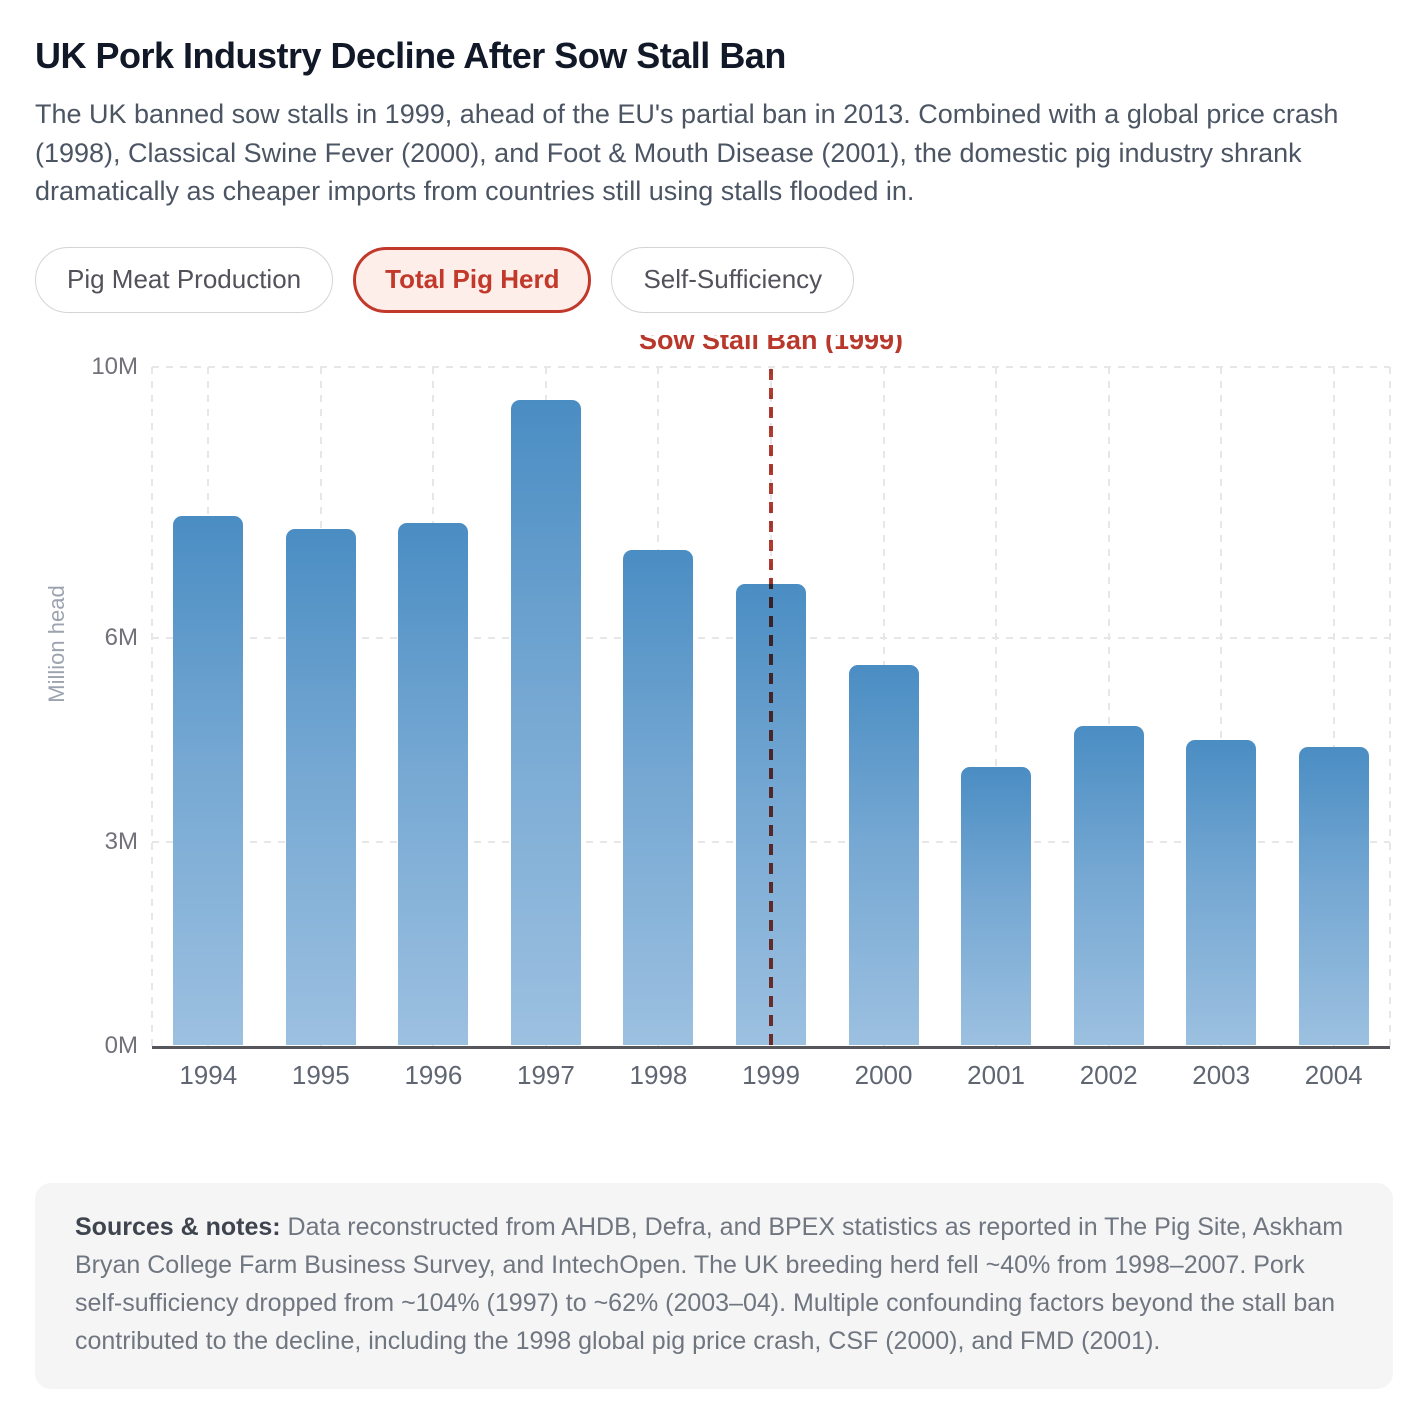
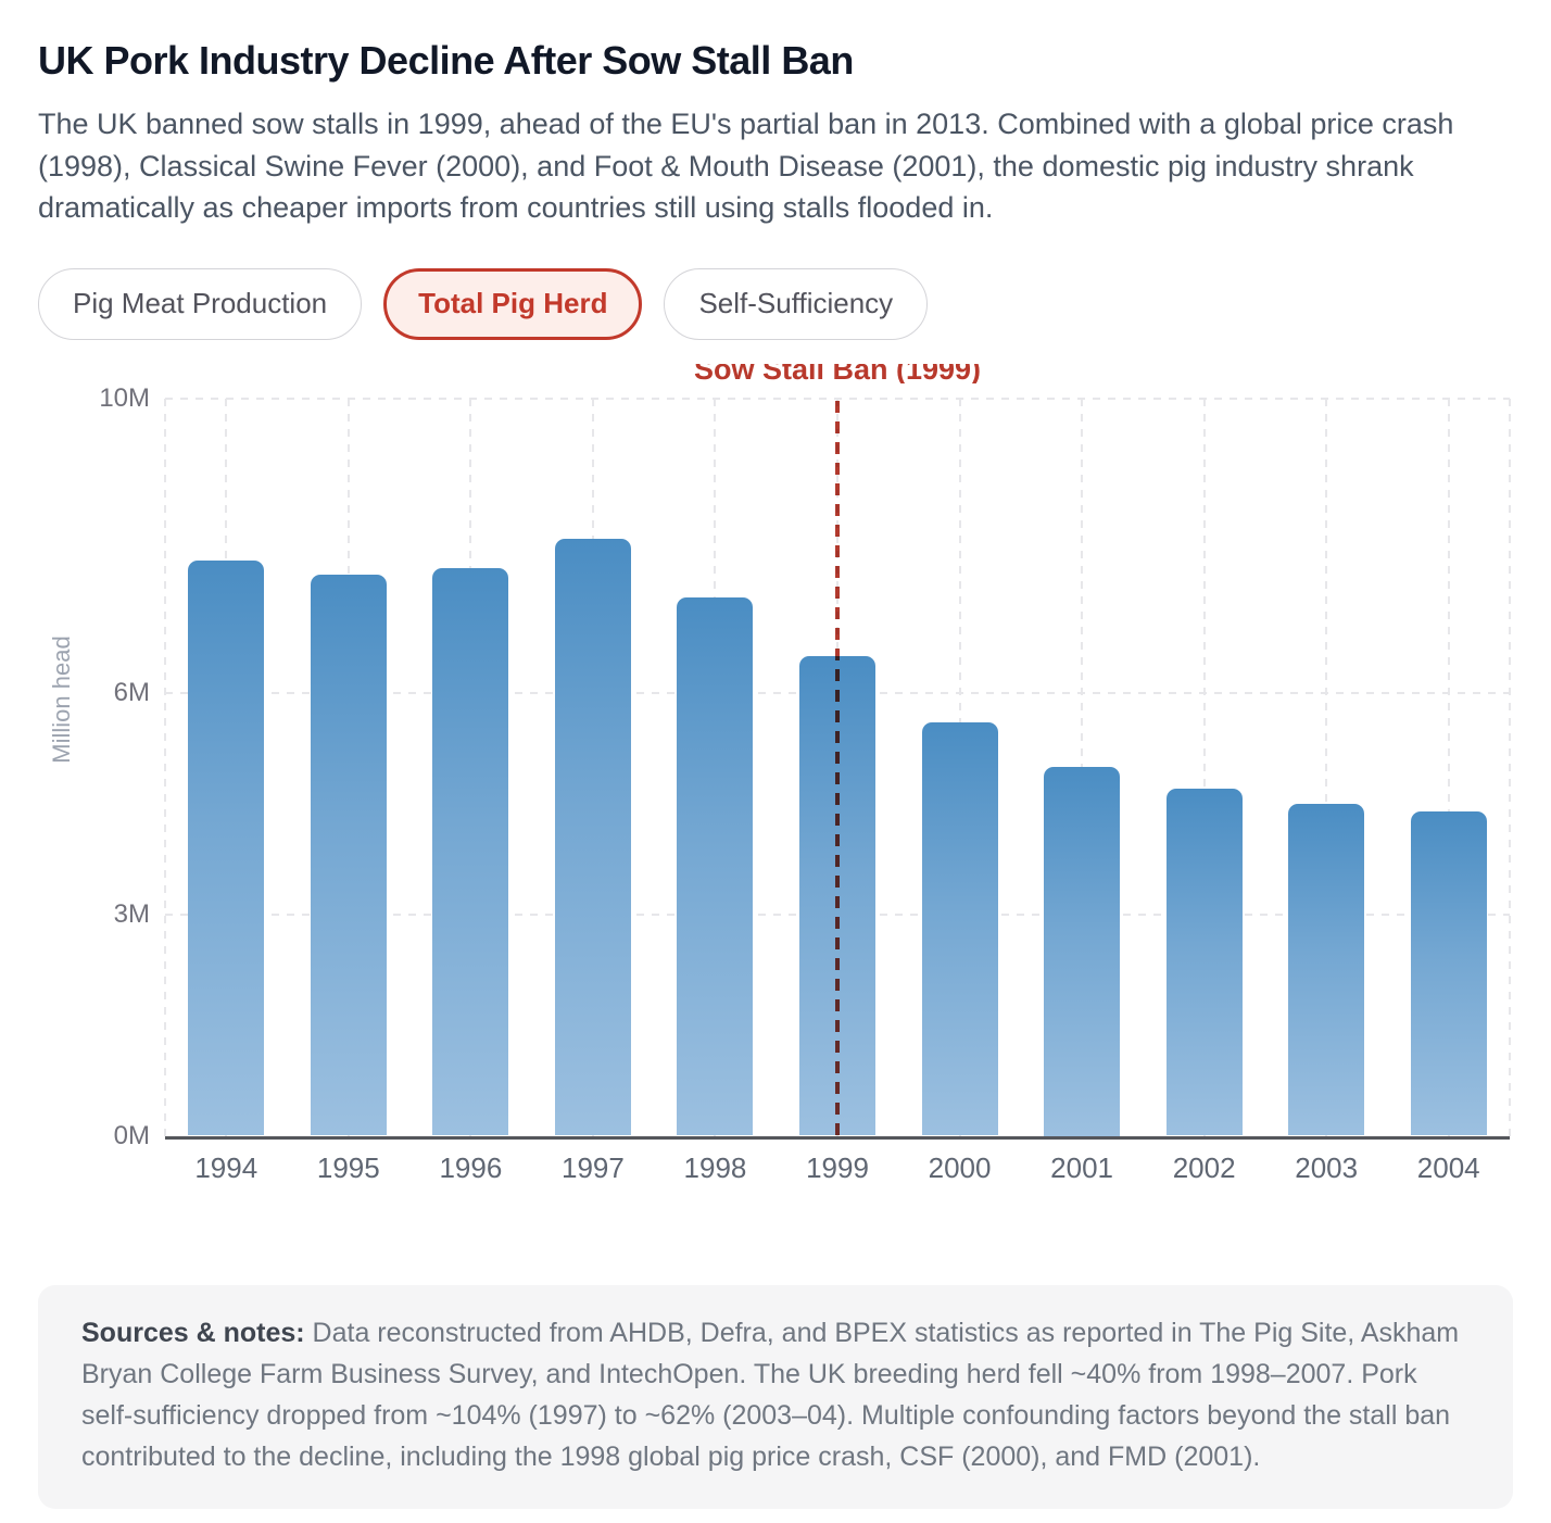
1997: 9.5M -> 8.1M
1999: 6.8M -> 6.5M
2001: 4.1M -> 5.0M
